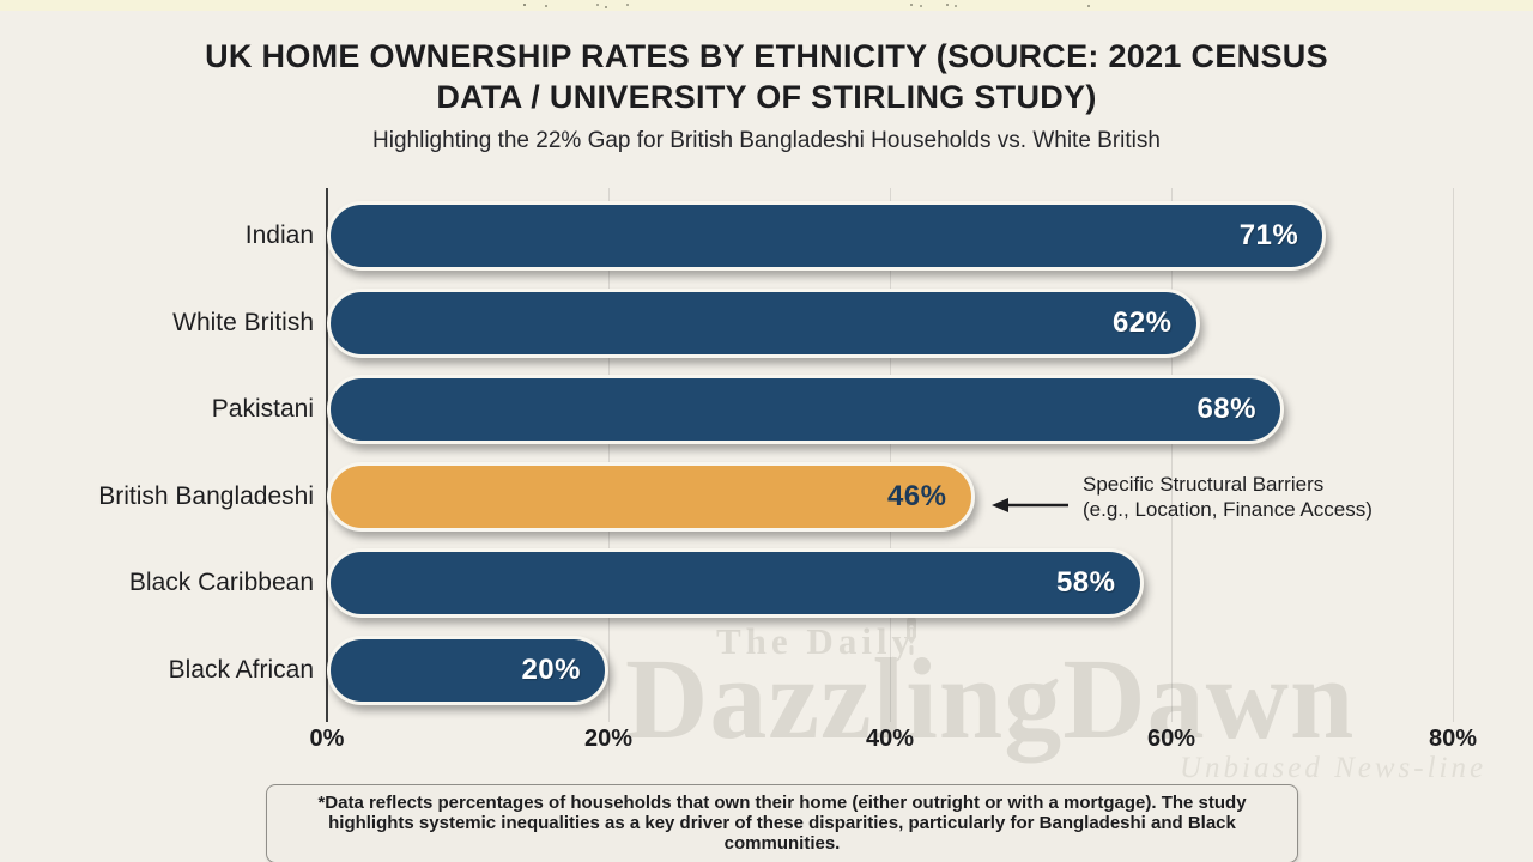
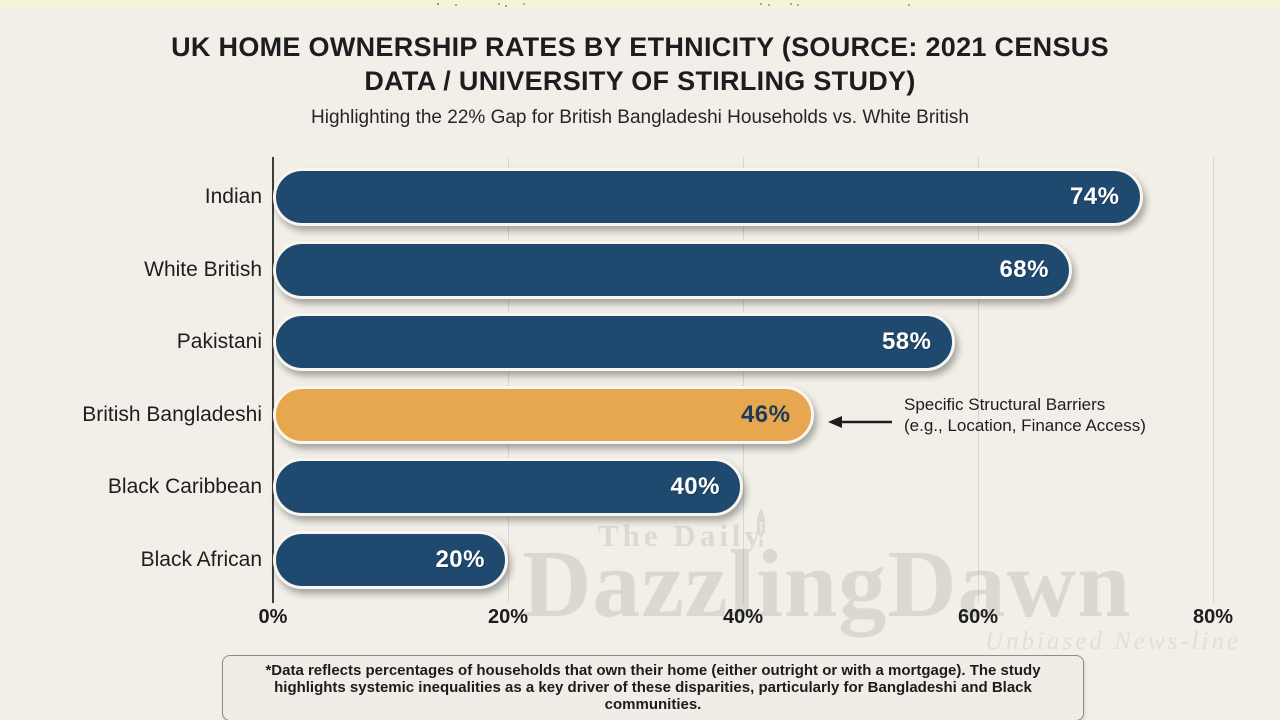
Indian: 71% -> 74%
White British: 62% -> 68%
Pakistani: 68% -> 58%
Black Caribbean: 58% -> 40%
